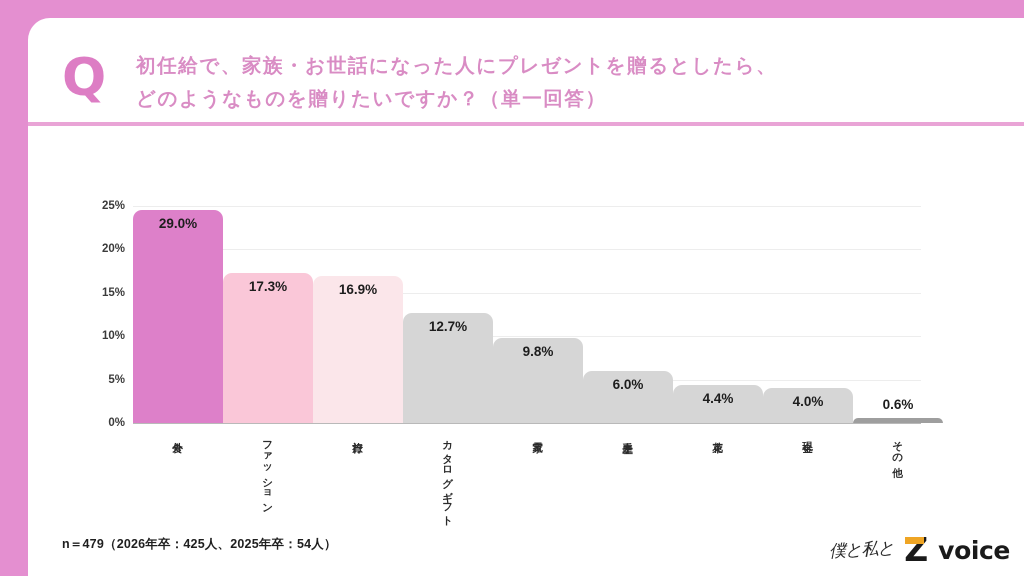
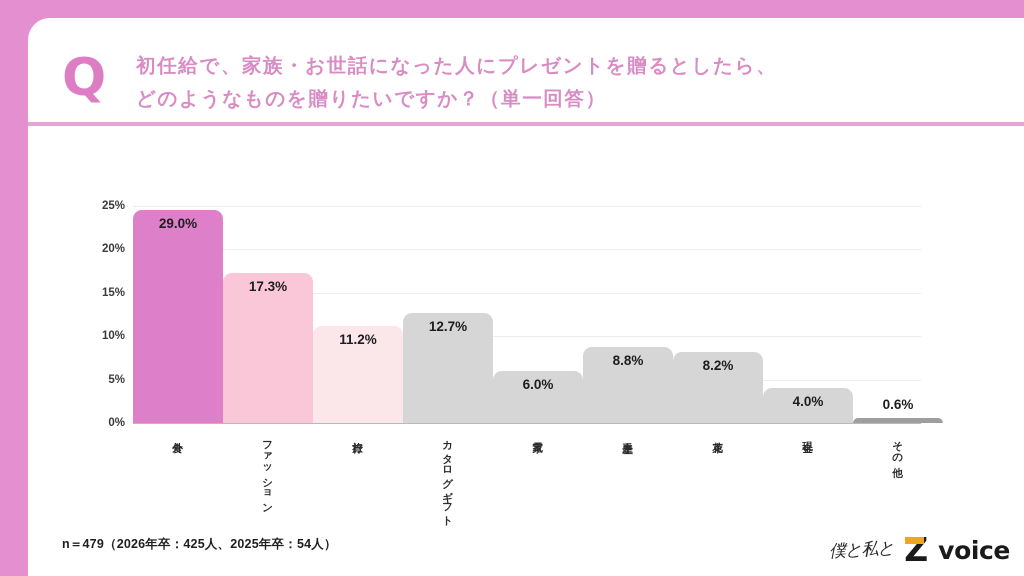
旅行: 16.9% -> 11.2%
家電: 9.8% -> 6.0%
手土産: 6.0% -> 8.8%
花束: 4.4% -> 8.2%
